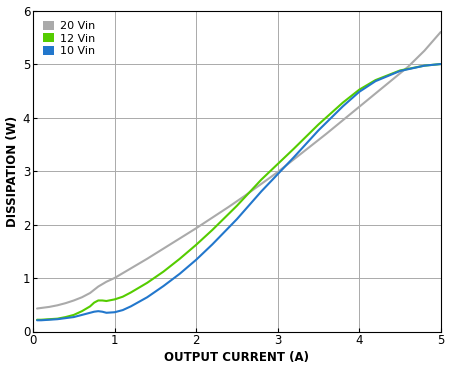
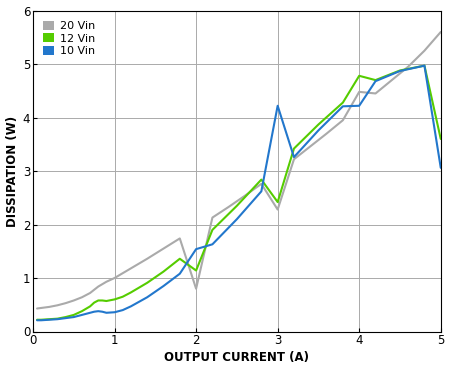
20 Vin/2: 1.93 -> 0.80
12 Vin/2: 1.62 -> 1.14
10 Vin/2: 1.34 -> 1.54
20 Vin/3: 2.98 -> 2.28
12 Vin/3: 3.13 -> 2.42
10 Vin/3: 2.94 -> 4.22
20 Vin/4: 4.20 -> 4.48
12 Vin/4: 4.52 -> 4.78
10 Vin/4: 4.48 -> 4.22
12 Vin/5: 5.00 -> 3.60
10 Vin/5: 5.00 -> 3.06
